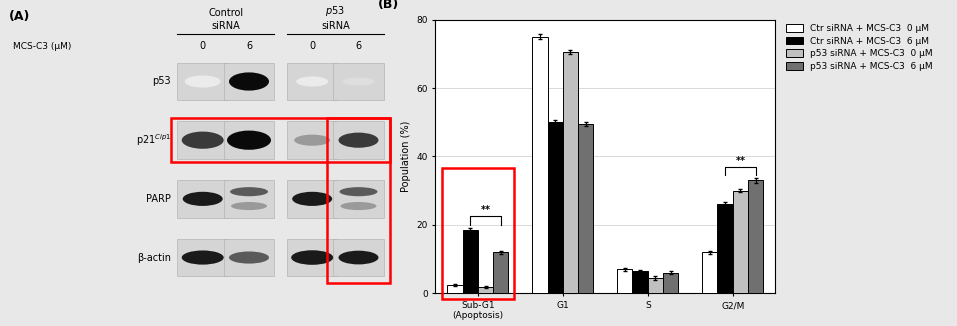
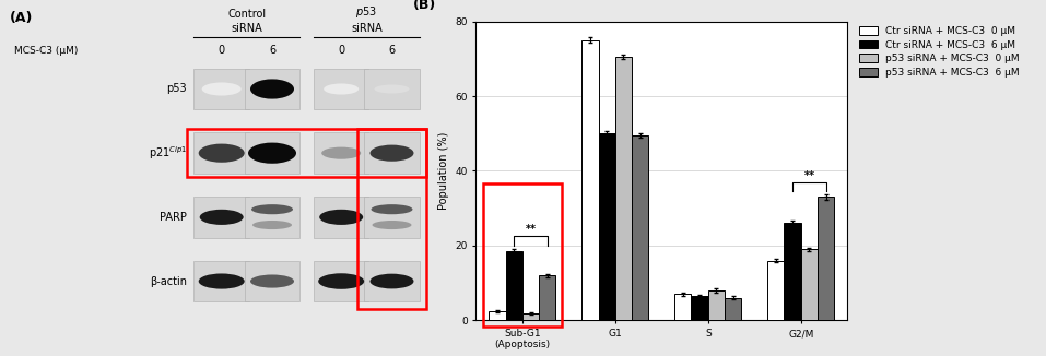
p53 siRNA + MCS-C3 0 μM/S: 4.5 -> 8.0
Ctr siRNA + MCS-C3 0 μM/G2/M: 12.0 -> 16.0
p53 siRNA + MCS-C3 0 μM/G2/M: 30.0 -> 19.0
